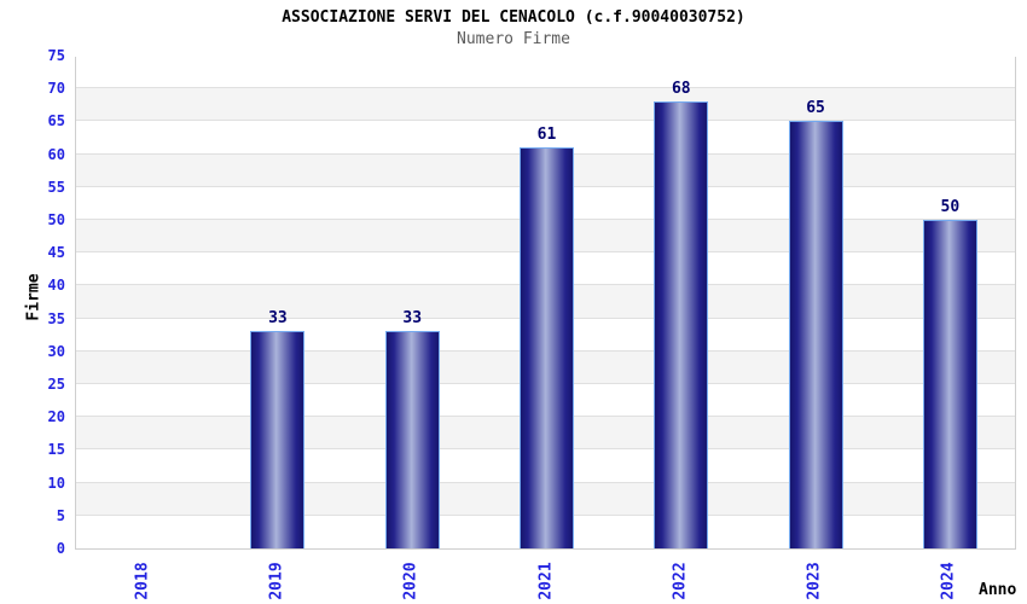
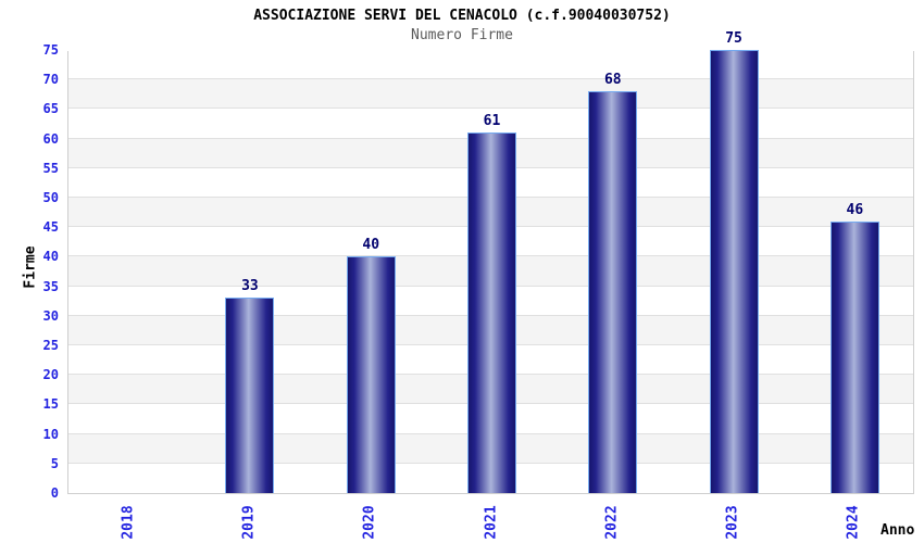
2020: 33 -> 40
2023: 65 -> 75
2024: 50 -> 46
